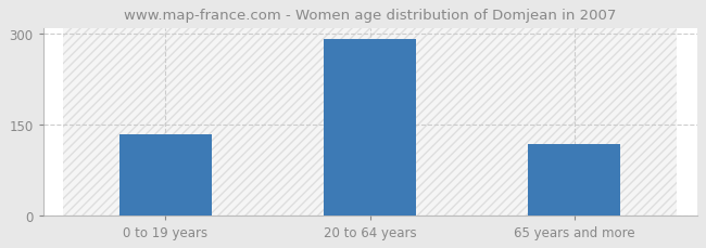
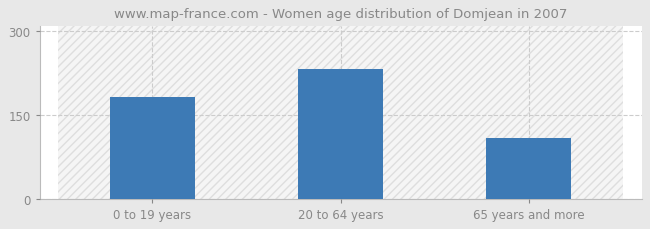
0 to 19 years: 133 -> 182
20 to 64 years: 292 -> 232
65 years and more: 118 -> 108
